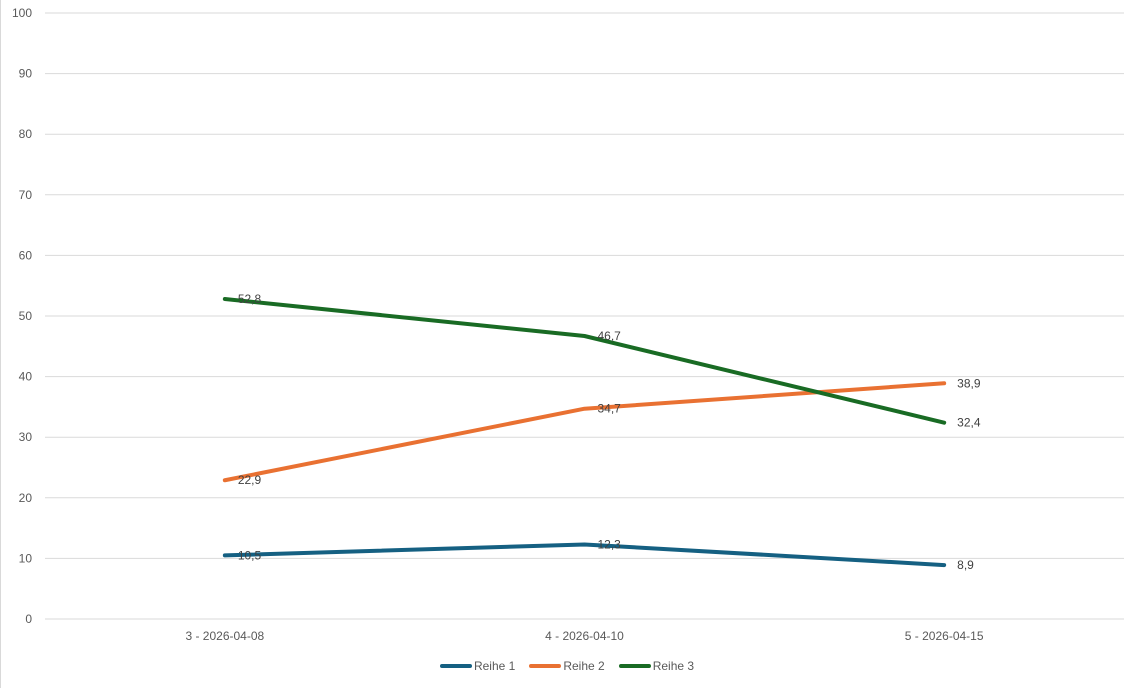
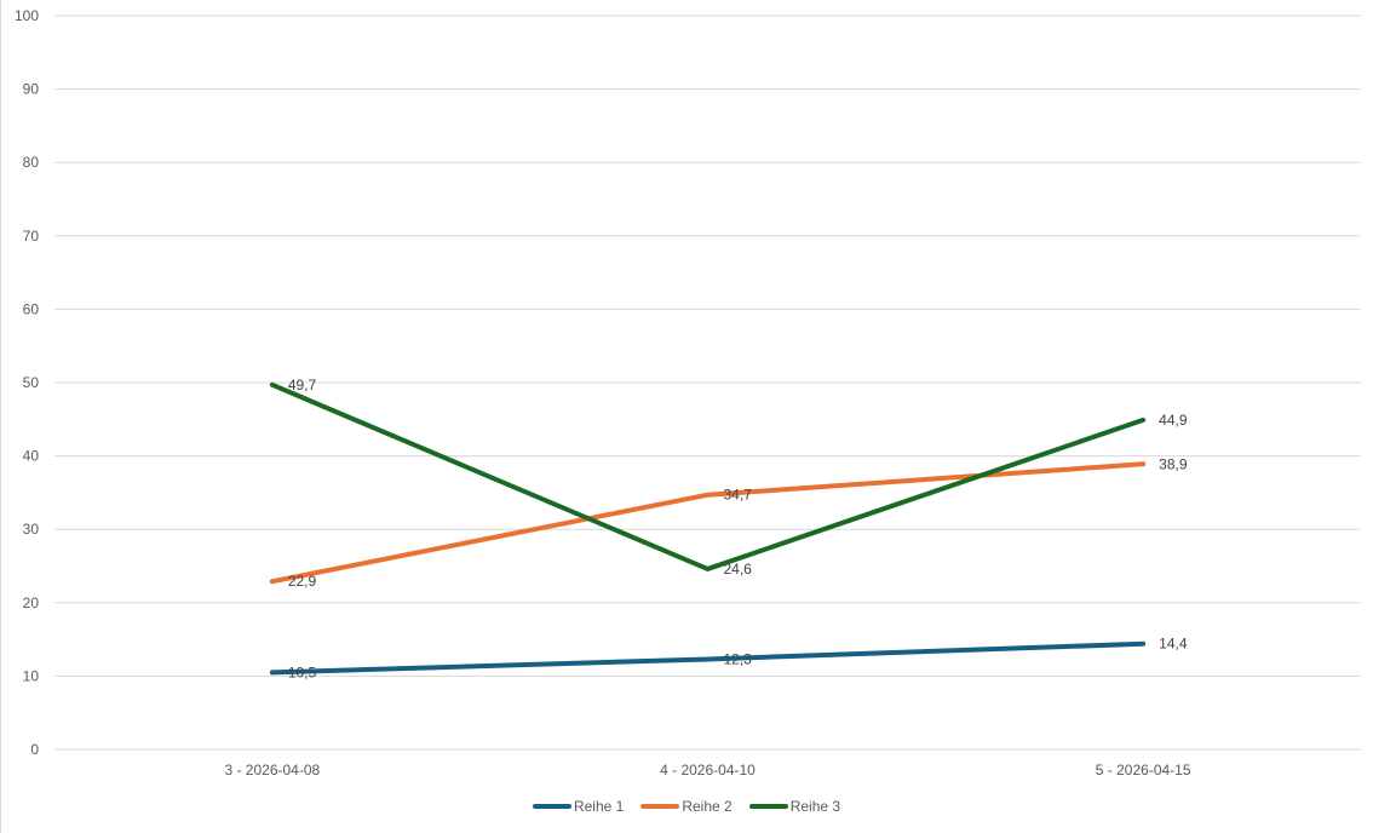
Reihe 3/3 - 2026-04-08: 52,8 -> 49,7
Reihe 3/4 - 2026-04-10: 46,7 -> 24,6
Reihe 1/5 - 2026-04-15: 8,9 -> 14,4
Reihe 3/5 - 2026-04-15: 32,4 -> 44,9
